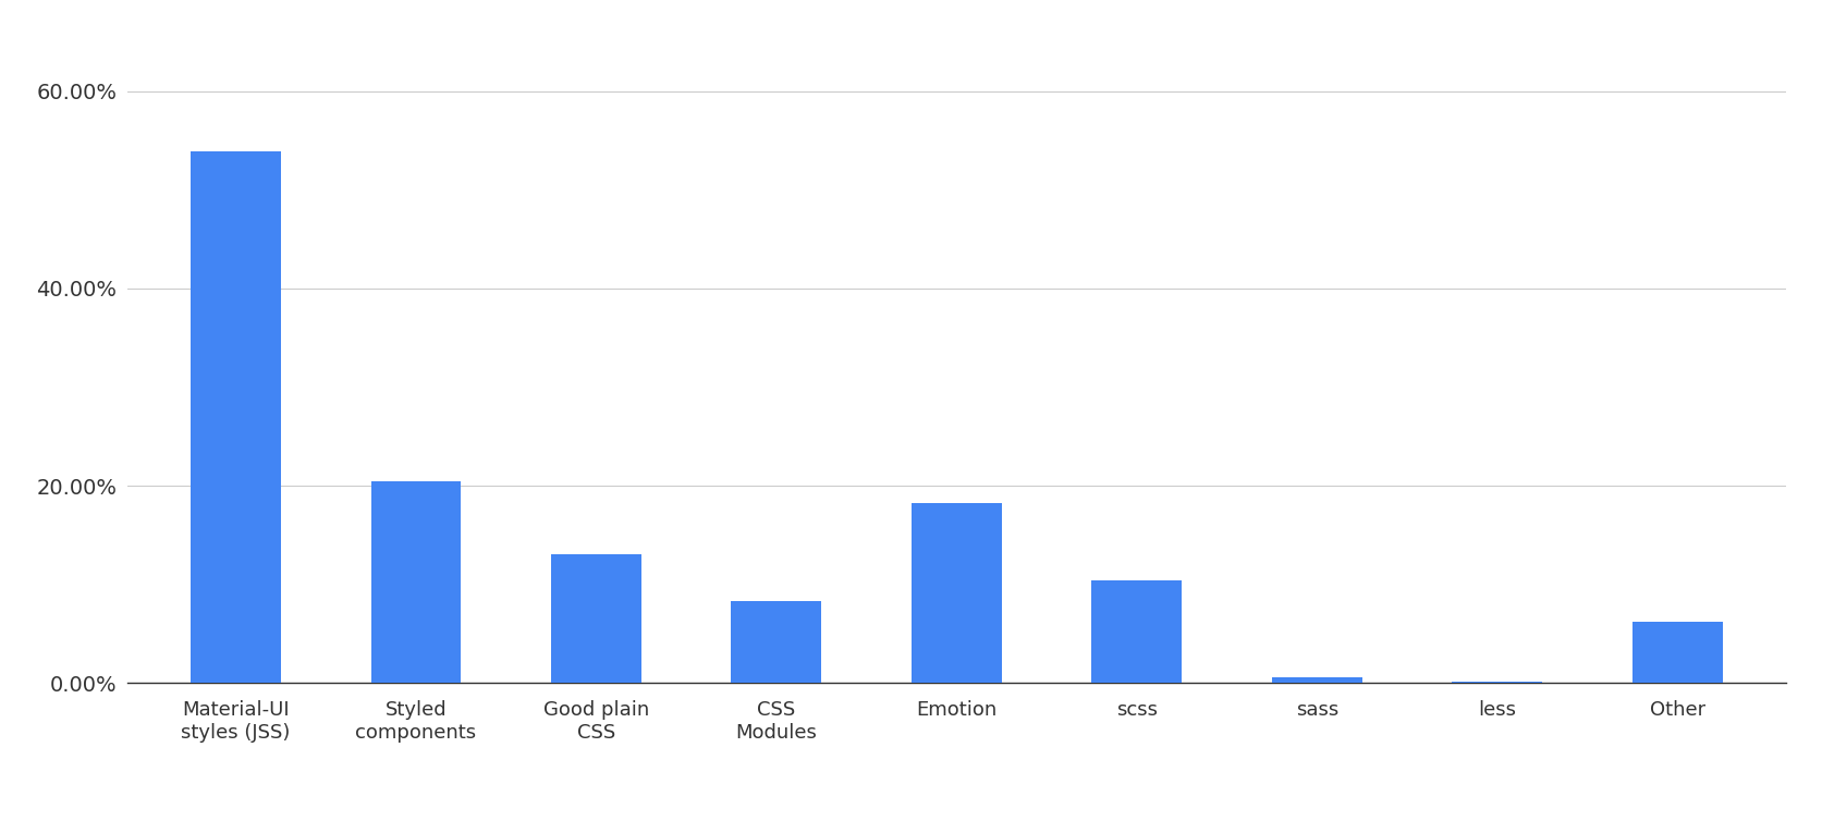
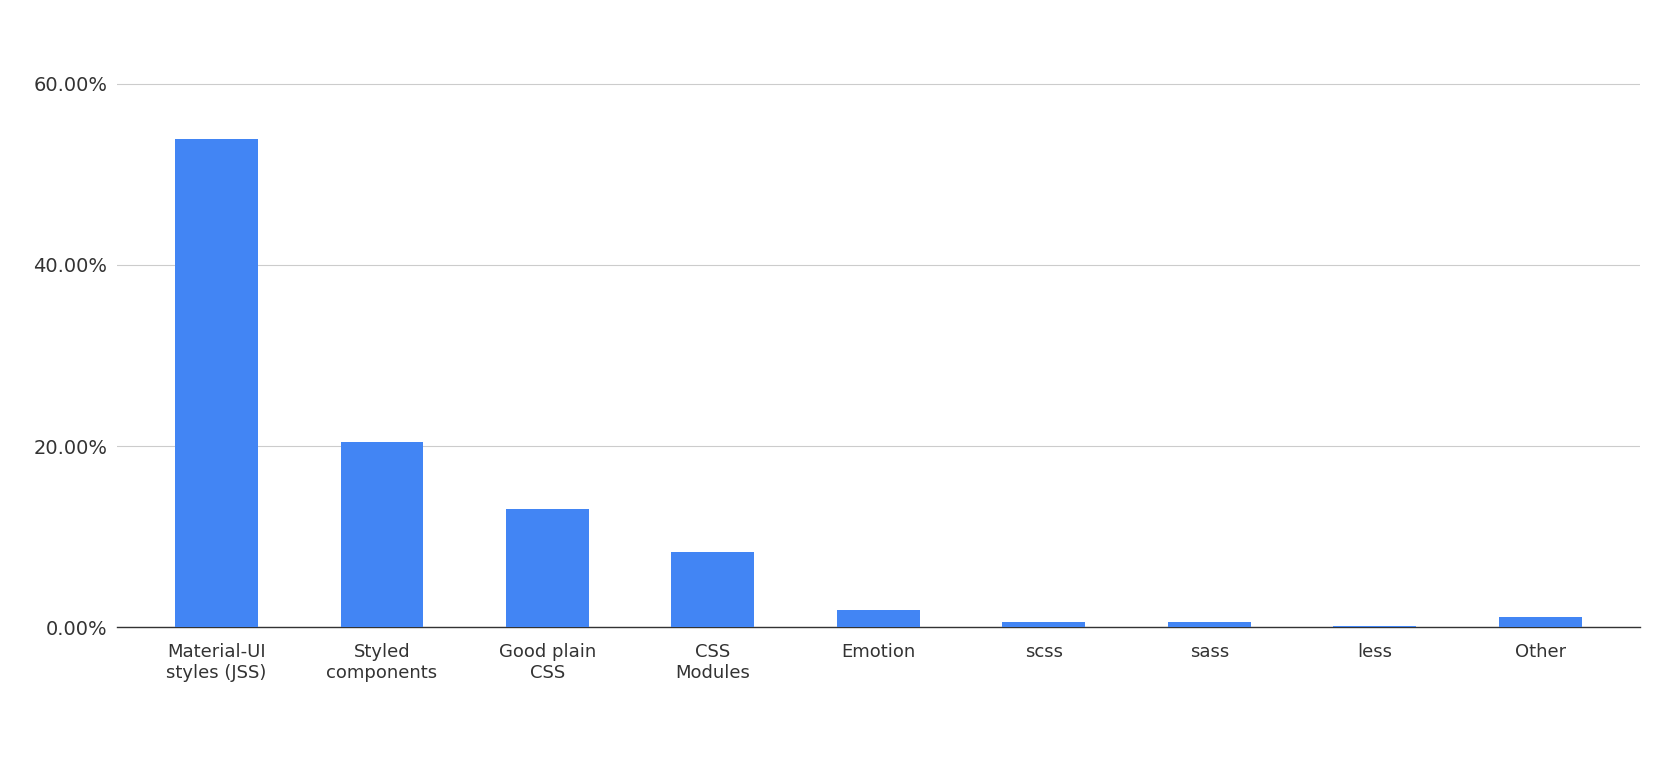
Emotion: 18.2% -> 2.0%
scss: 10.4% -> 0.6%
Other: 6.2% -> 1.2%
